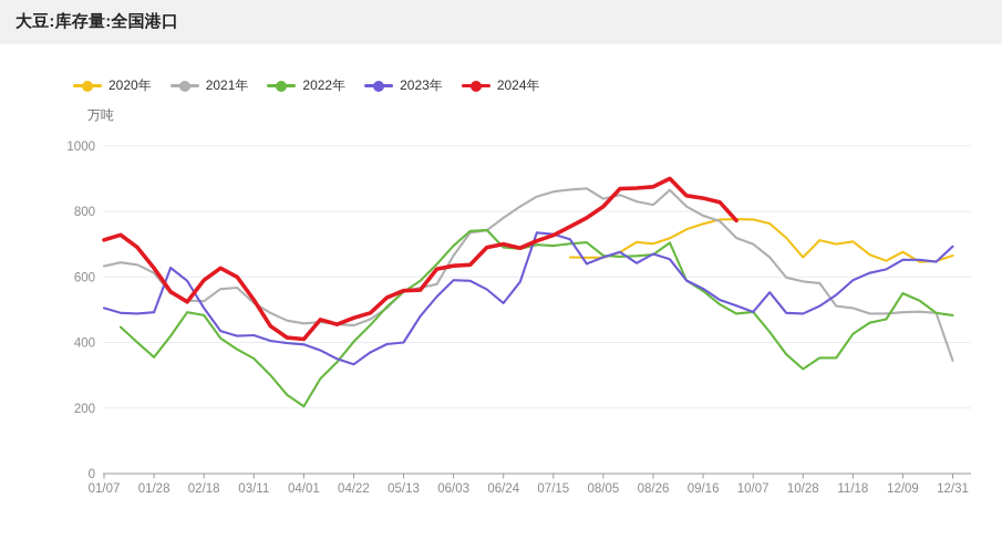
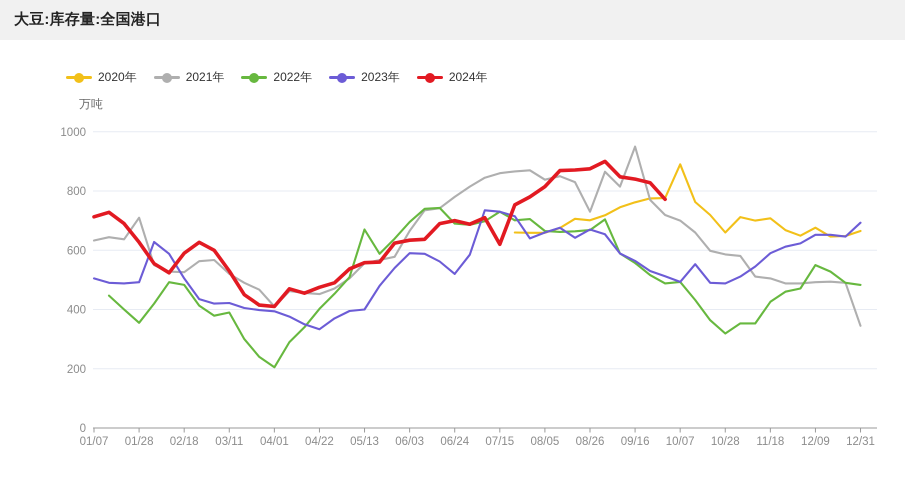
2021年/01/28: 610 -> 710
2022年/03/11: 350 -> 390
2021年/04/01: 460 -> 410
2022年/05/13: 550 -> 670
2022年/07/15: 700 -> 730
2024年/07/15: 730 -> 620
2021年/08/26: 820 -> 730
2021年/09/16: 790 -> 950
2020年/10/07: 780 -> 890
